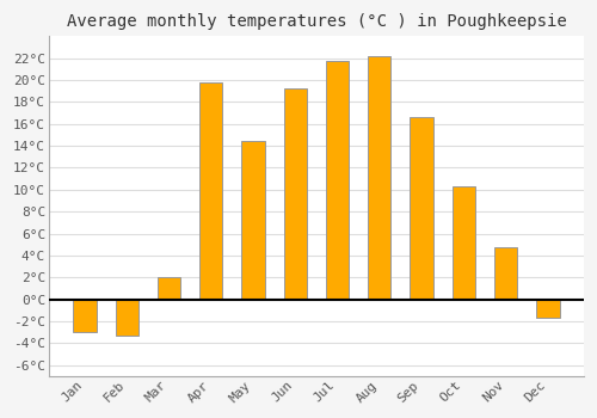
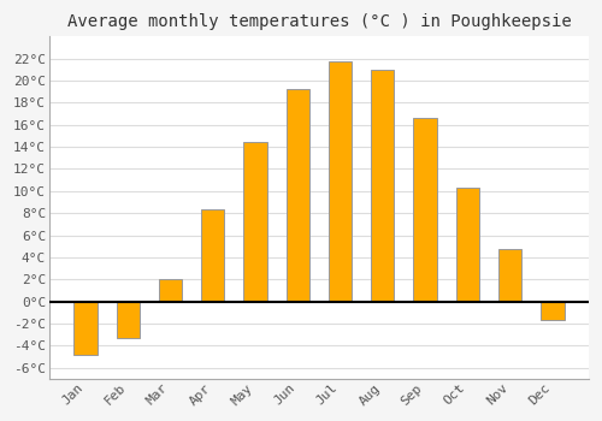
Jan: -3.0°C -> -4.8°C
Apr: 19.8°C -> 8.3°C
Aug: 22.2°C -> 21.0°C
